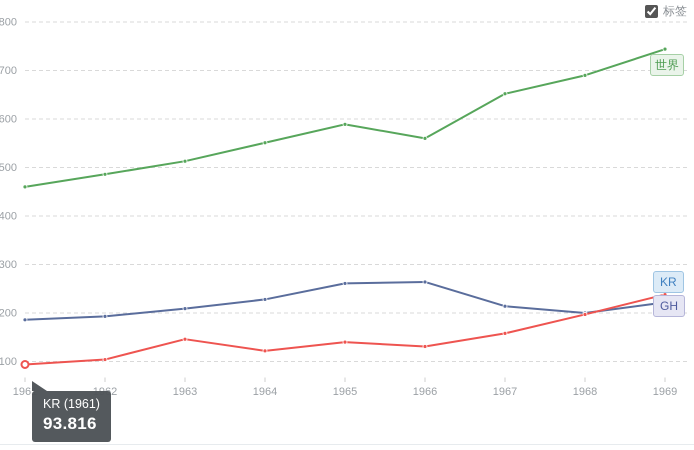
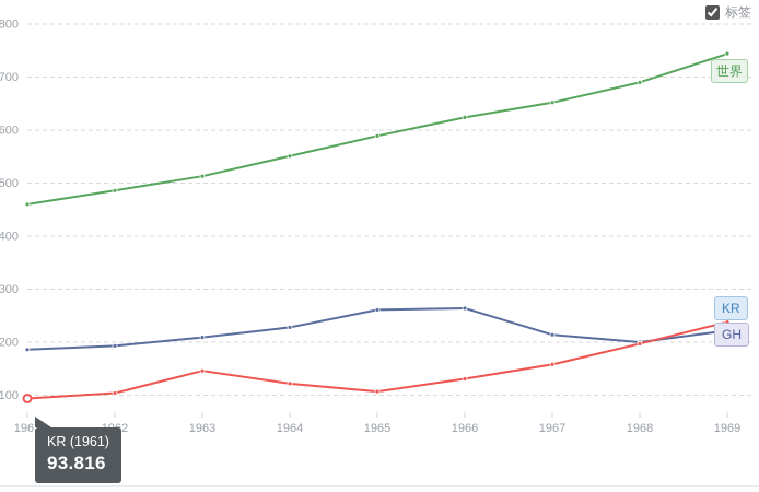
KR/1965: 140 -> 110
世界/1966: 560 -> 620
